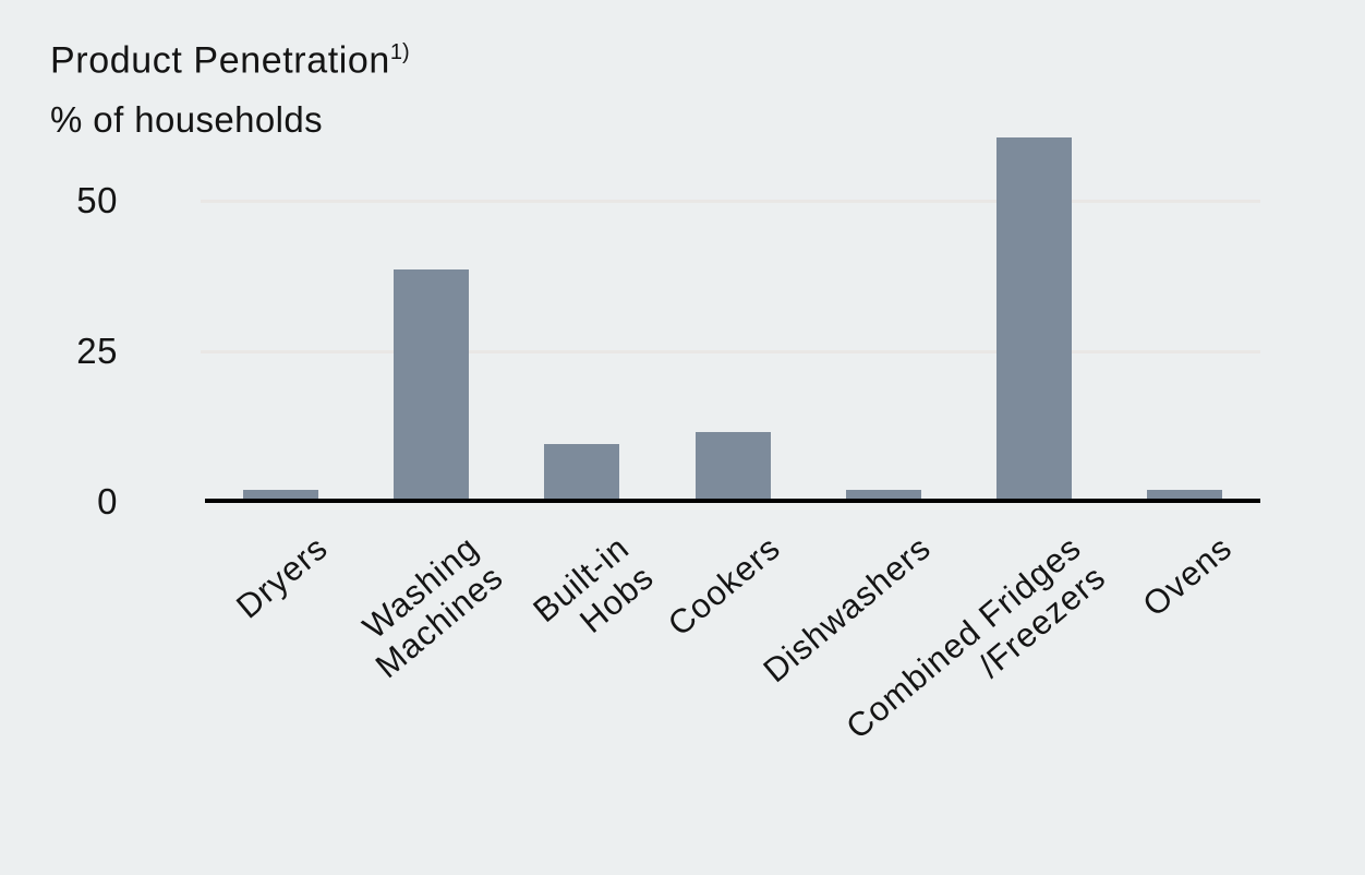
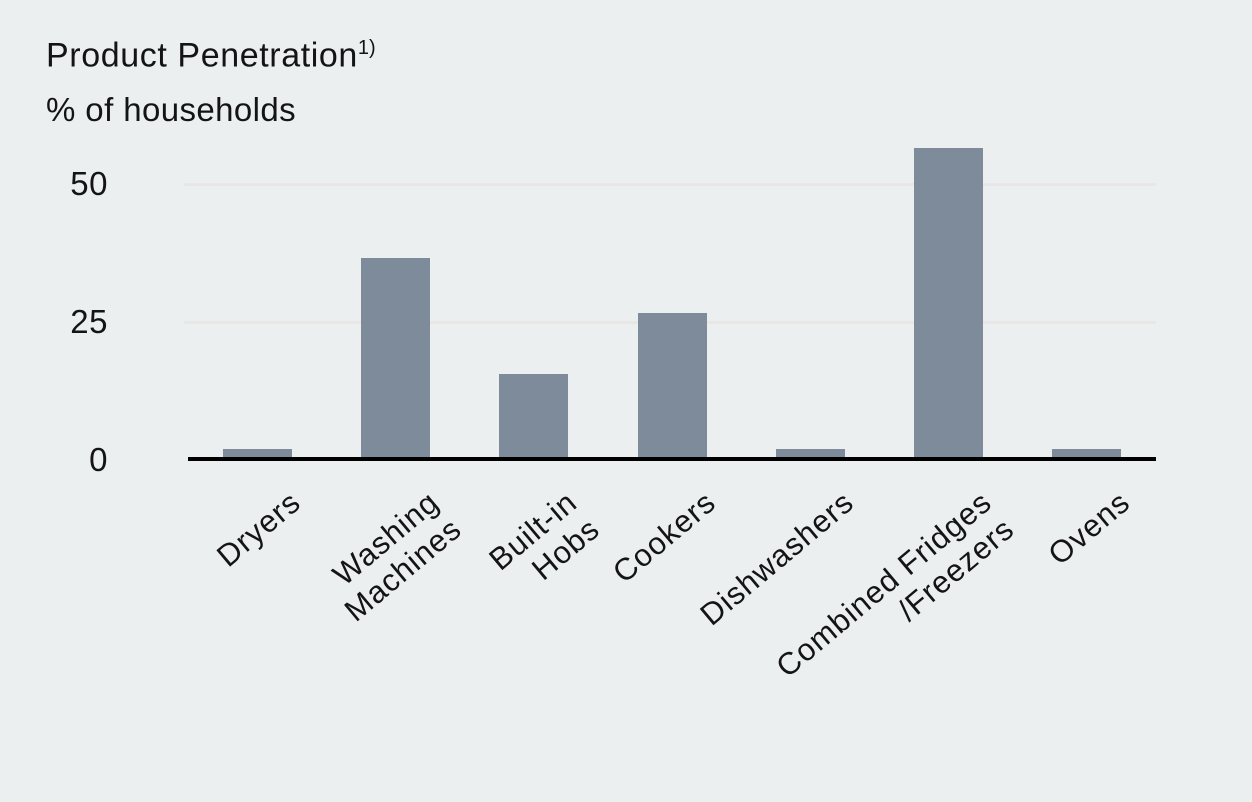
Washing Machines: 38 -> 36
Built-in Hobs: 9 -> 15
Cookers: 11 -> 26
Combined Fridges /Freezers: 60 -> 56
